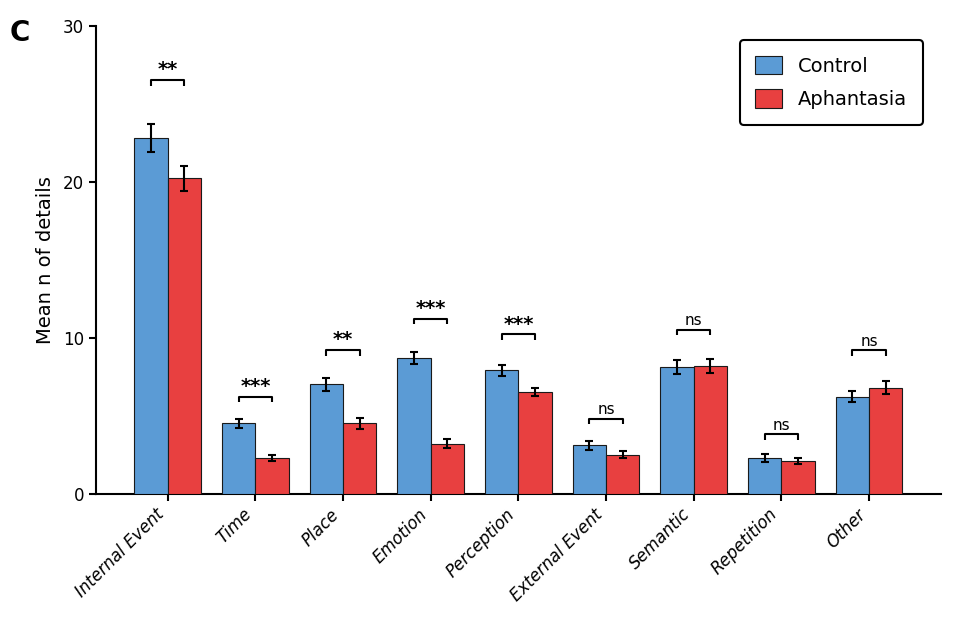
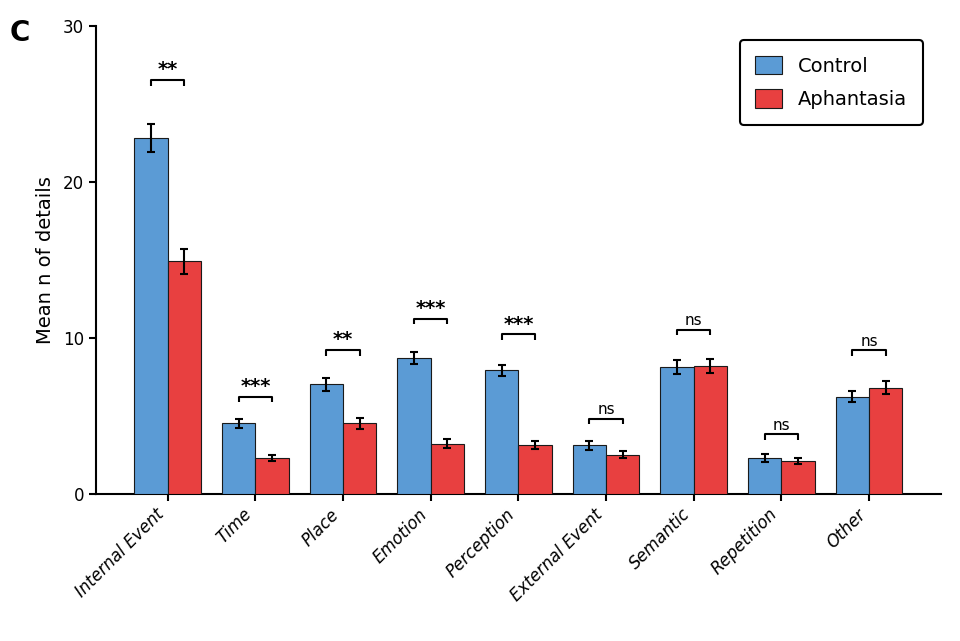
Aphantasia/Internal Event: 20.2 -> 14.9
Aphantasia/Perception: 6.5 -> 3.1
